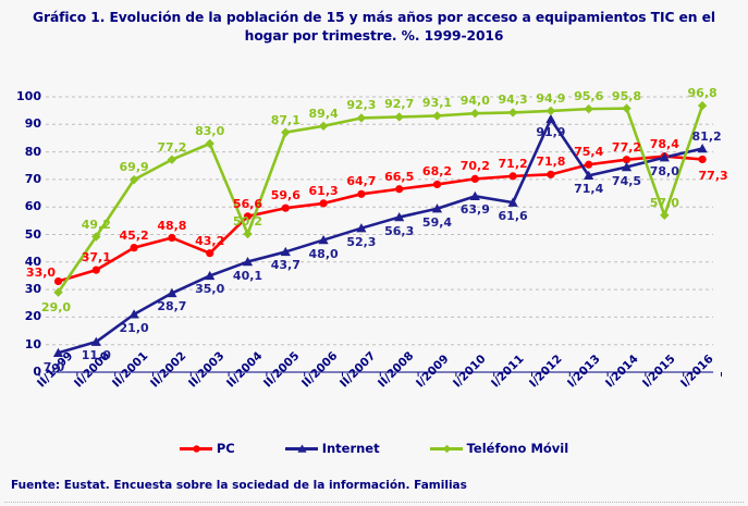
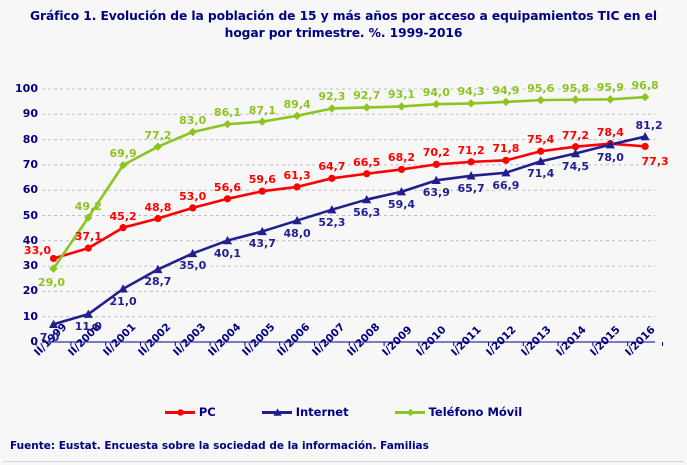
PC/II/2003: 43,2 -> 53,0
Teléfono Móvil/II/2004: 50,2 -> 86,1
Internet/I/2011: 61,6 -> 65,7
Internet/I/2012: 91,9 -> 66,9
Teléfono Móvil/I/2015: 57,0 -> 95,9
